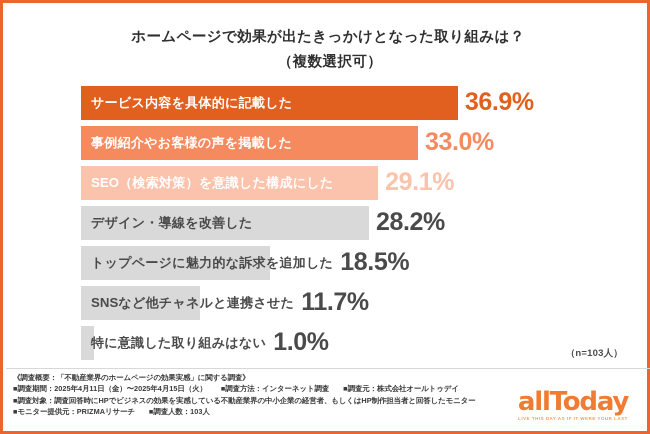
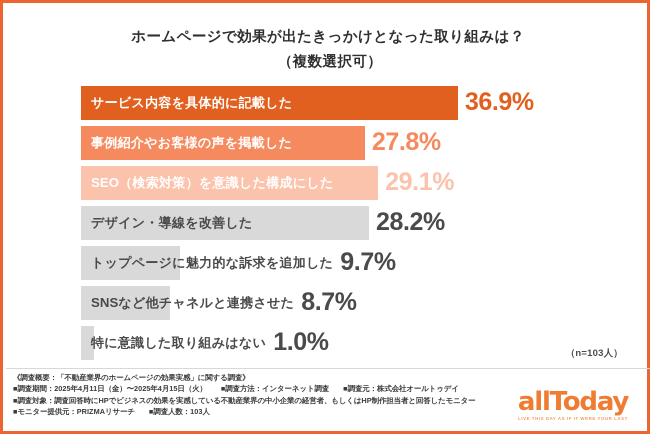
事例紹介やお客様の声を掲載した: 33.0% -> 27.8%
トップページに魅力的な訴求を追加した: 18.5% -> 9.7%
SNSなど他チャネルと連携させた: 11.7% -> 8.7%
